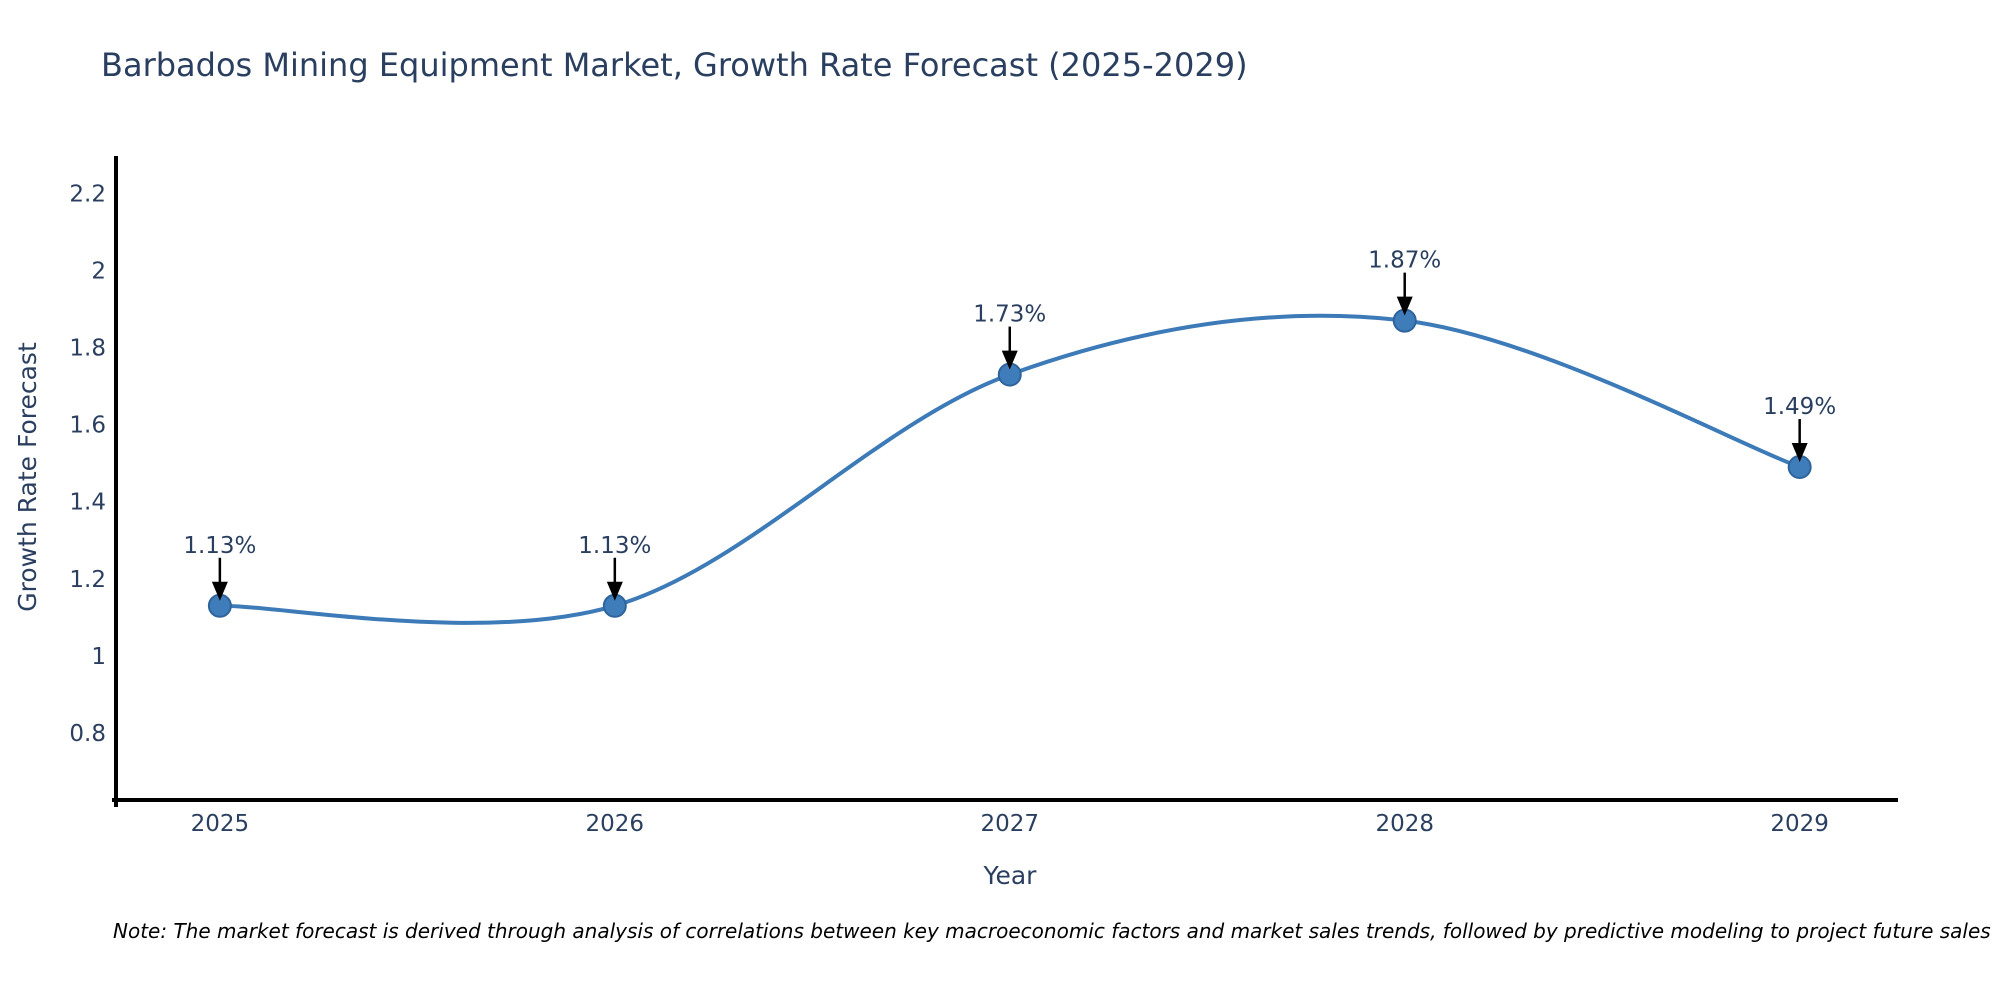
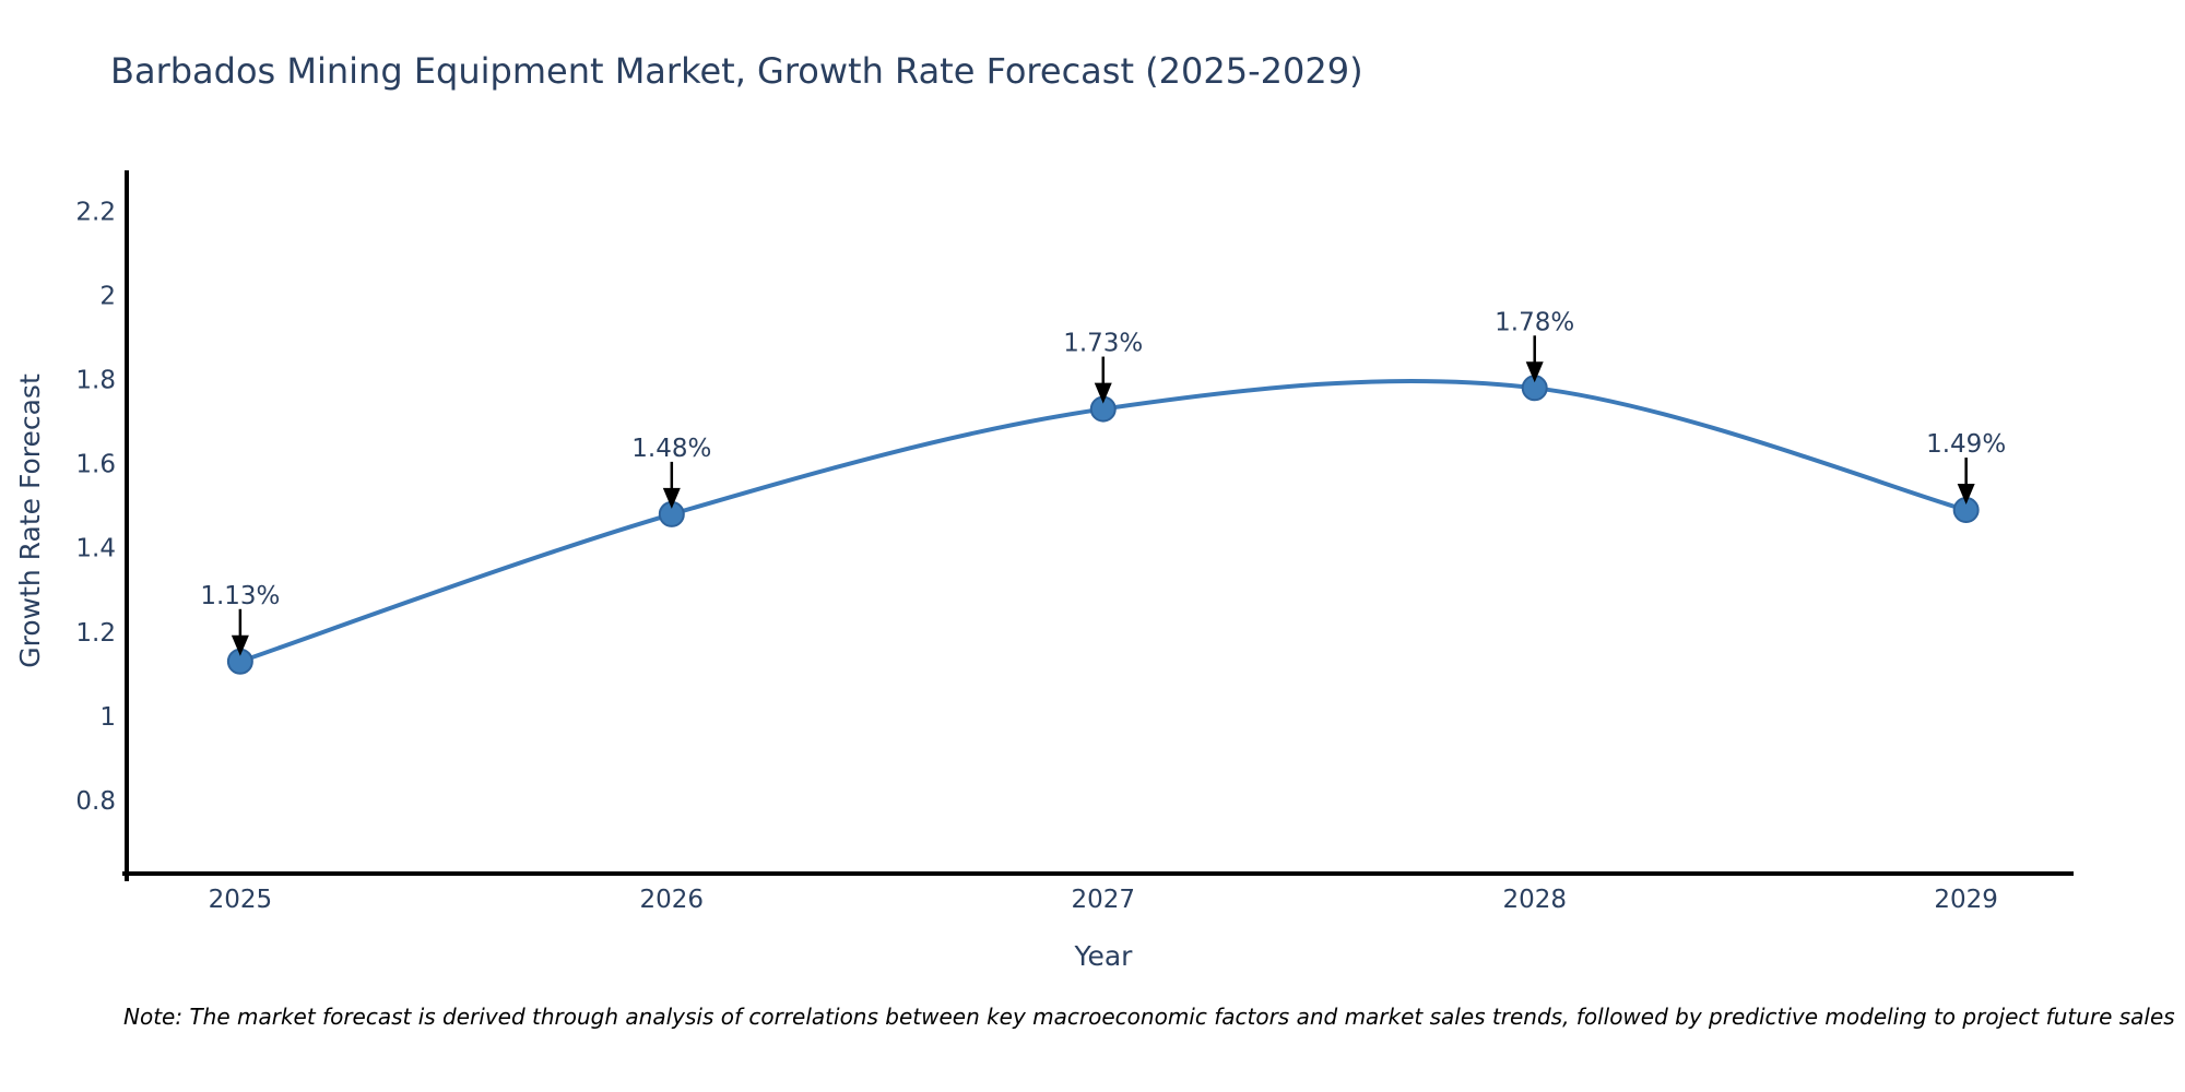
2026: 1.13% -> 1.48%
2028: 1.87% -> 1.78%
